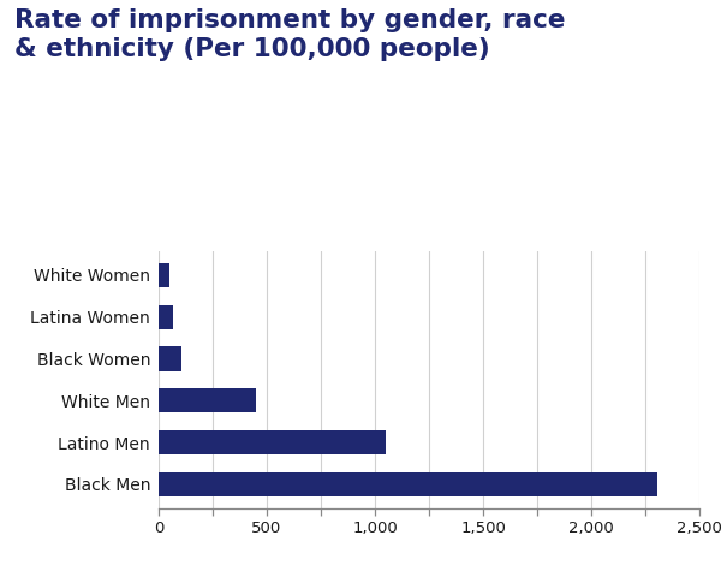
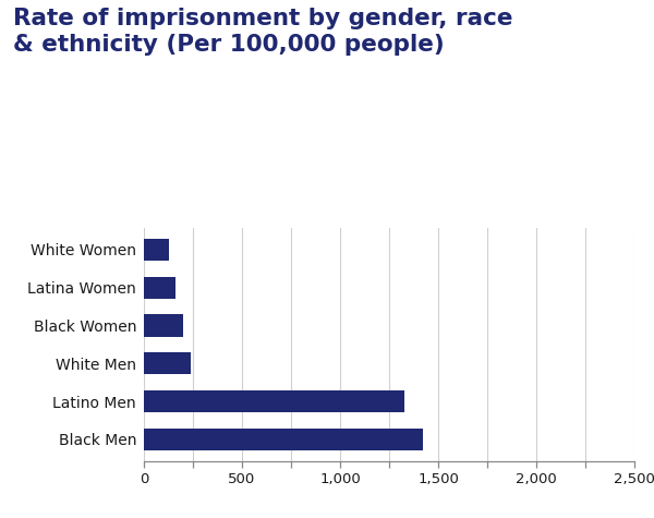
White Women: 50 -> 130
Latina Women: 70 -> 160
Black Women: 100 -> 200
White Men: 450 -> 240
Latino Men: 1,050 -> 1,330
Black Men: 2,310 -> 1,420
